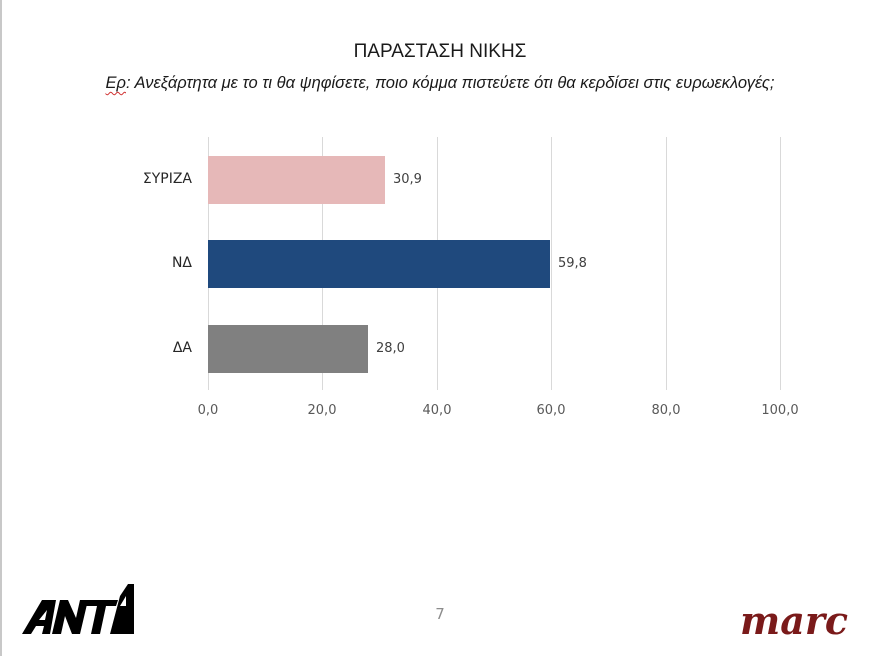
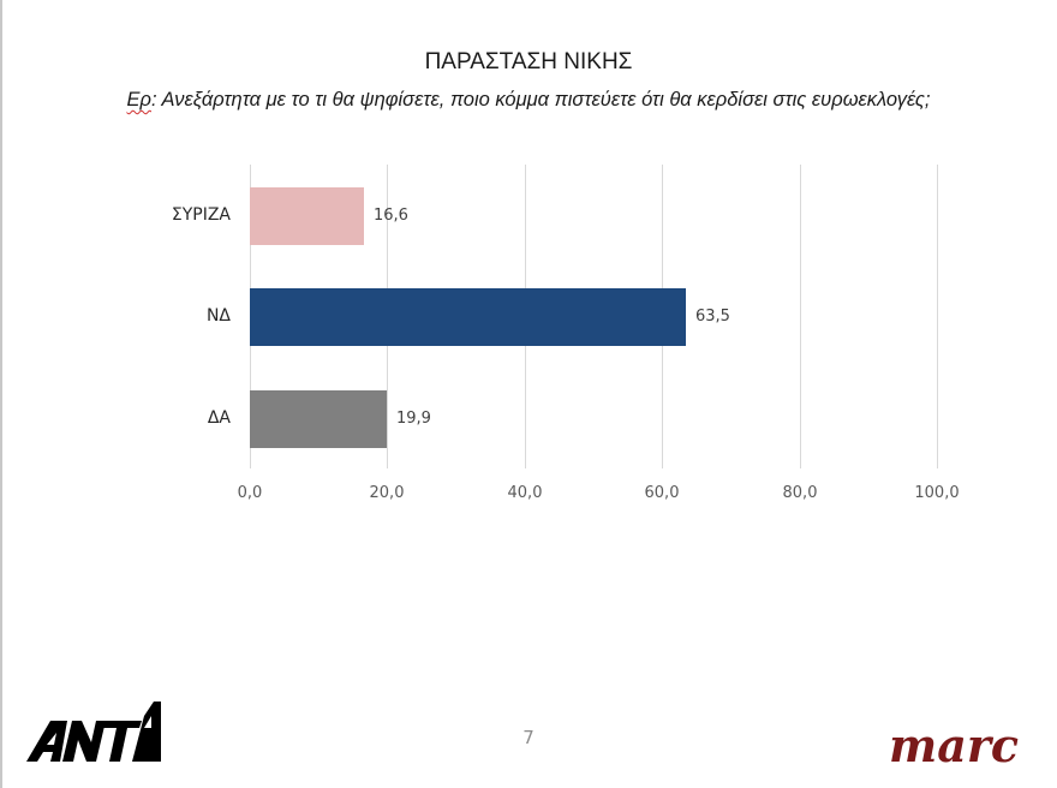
ΣΥΡΙΖΑ: 30,9 -> 16,6
ΝΔ: 59,8 -> 63,5
ΔΑ: 28,0 -> 19,9
